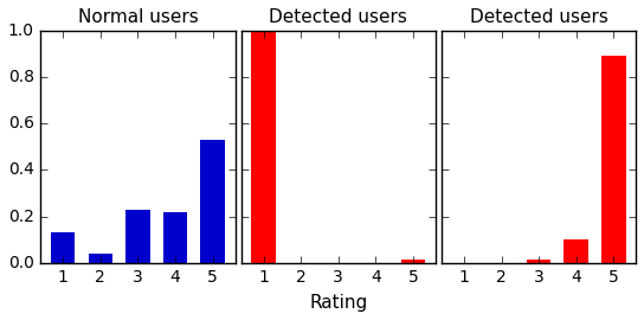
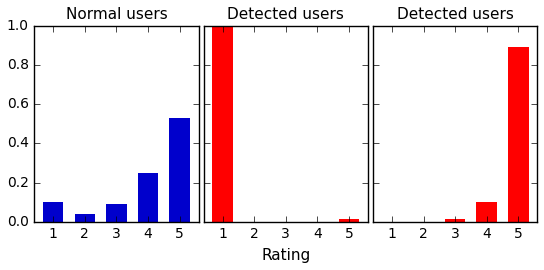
Normal users/1: 0.13 -> 0.10
Normal users/3: 0.23 -> 0.09
Normal users/4: 0.22 -> 0.25
